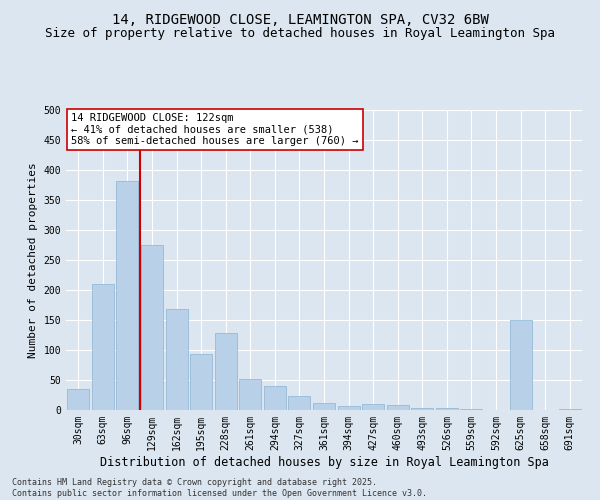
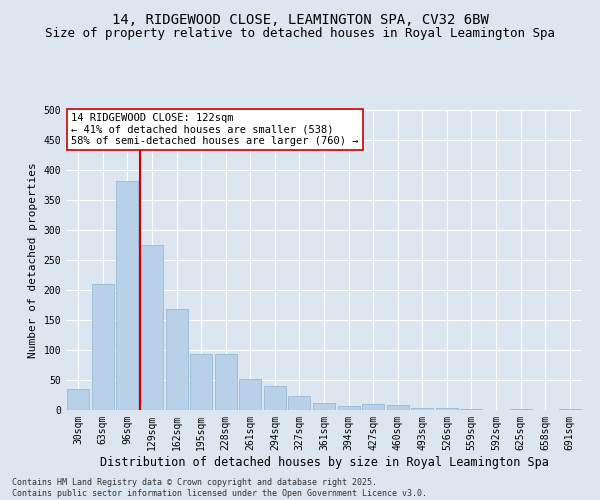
228sqm: 128 -> 93
625sqm: 150 -> 1
